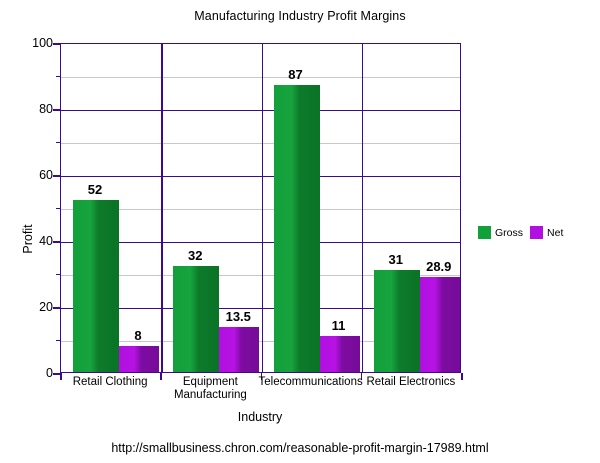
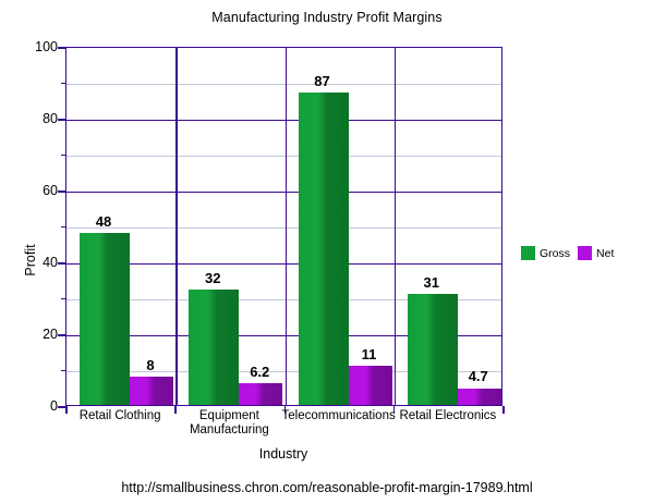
Gross/Retail Clothing: 52 -> 48
Net/Equipment Manufacturing: 13.5 -> 6.2
Net/Retail Electronics: 28.9 -> 4.7
